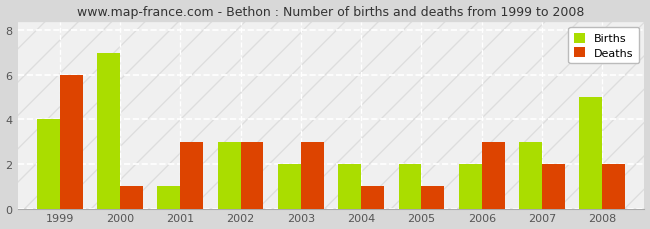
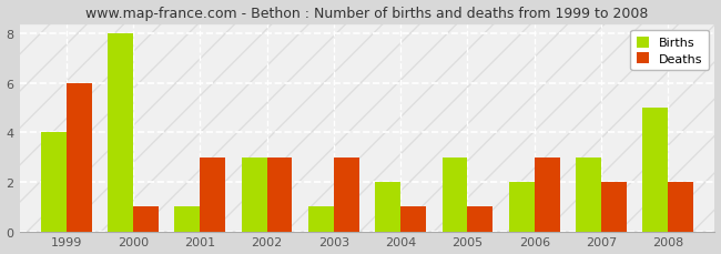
Births/2000: 7 -> 8
Births/2003: 2 -> 1
Births/2005: 2 -> 3
